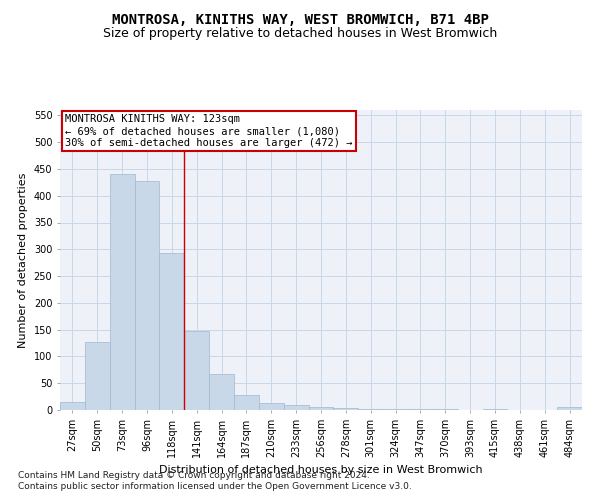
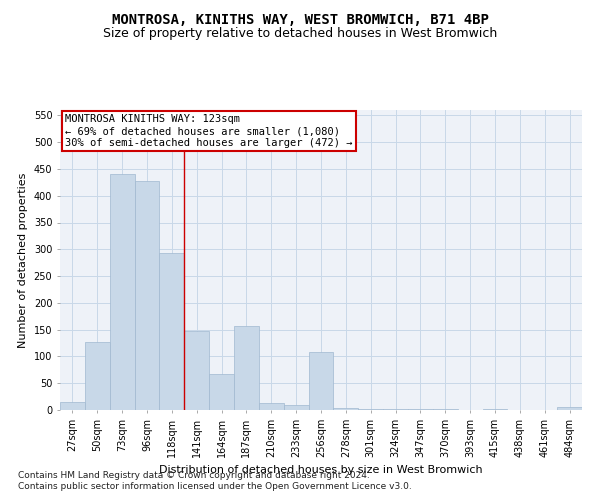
187sqm: 28 -> 156
256sqm: 6 -> 108
